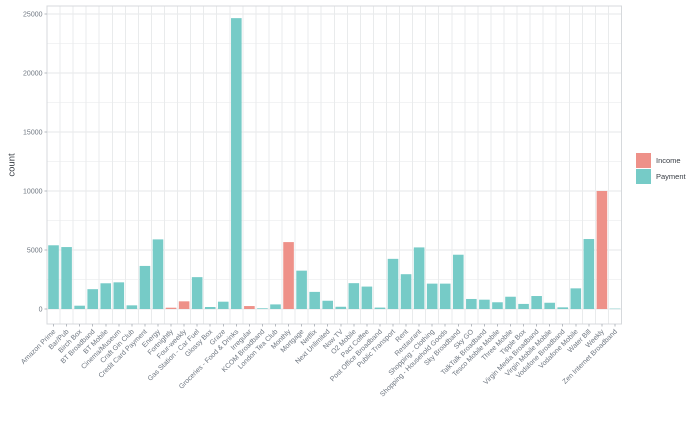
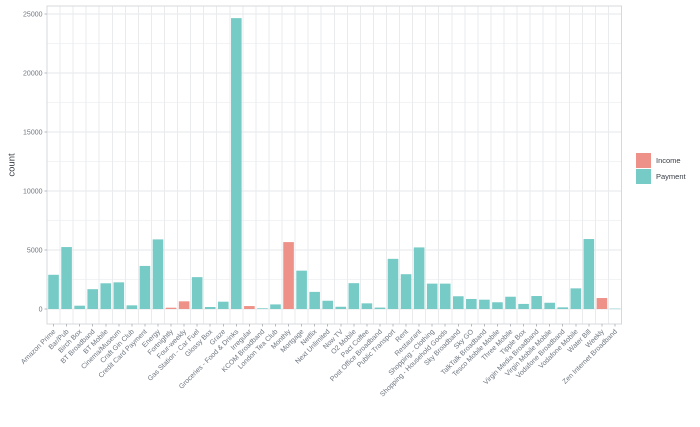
Amazon Prime: 5400 -> 2900
Pact Coffee: 1900 -> 500
Sky Broadband: 4600 -> 1100
Weekly: 10000 -> 900
